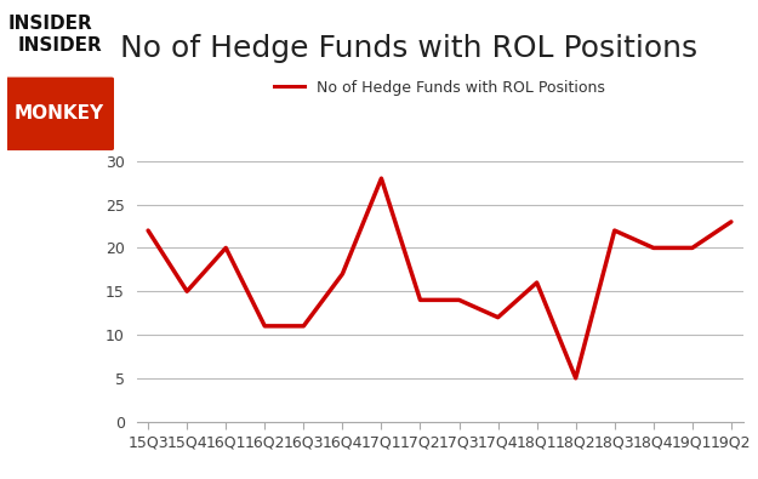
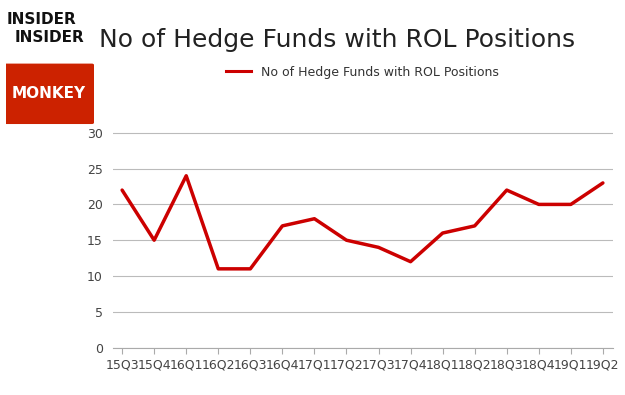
16Q1: 20 -> 24
17Q1: 28 -> 18
17Q2: 14 -> 15
18Q2: 5 -> 17
